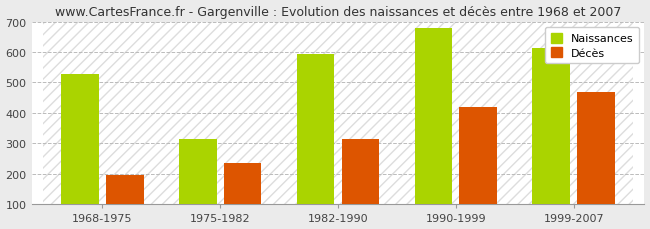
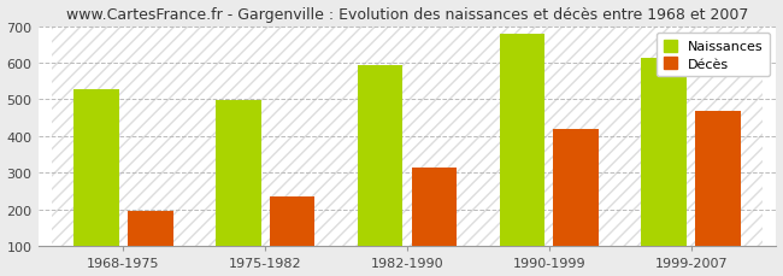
Naissances/1975-1982: 315 -> 498
